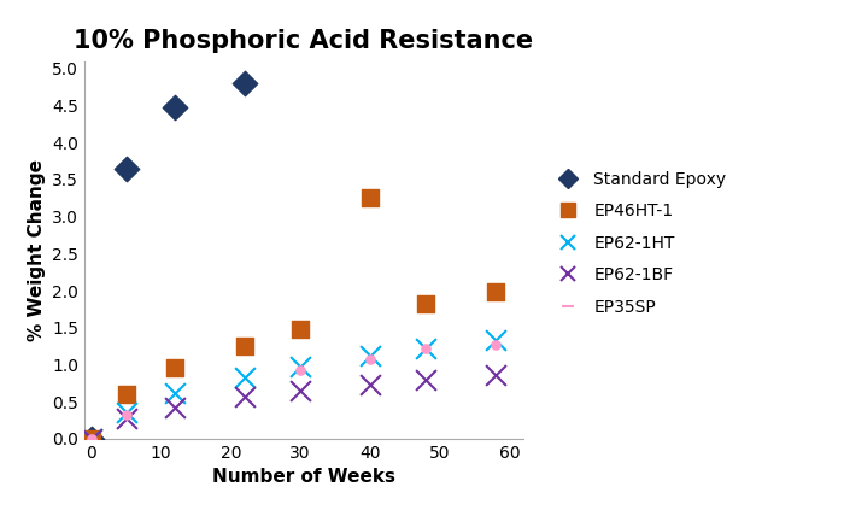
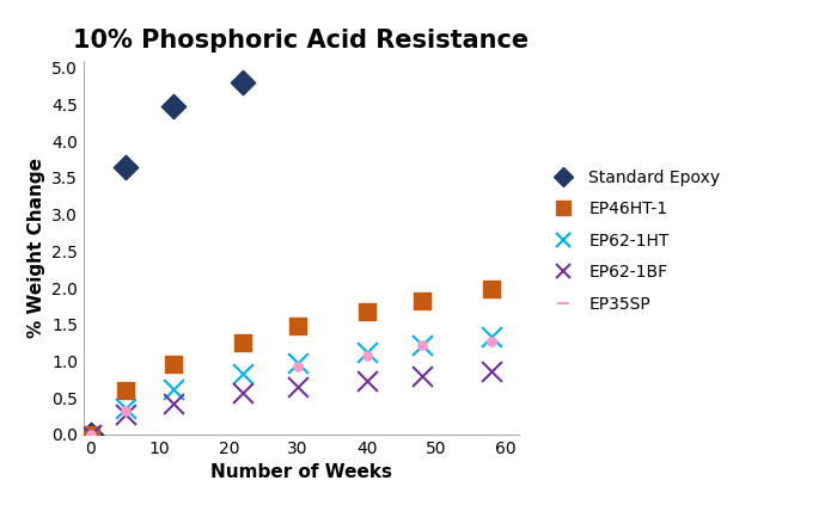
EP46HT-1/40: 3.26 -> 1.67
